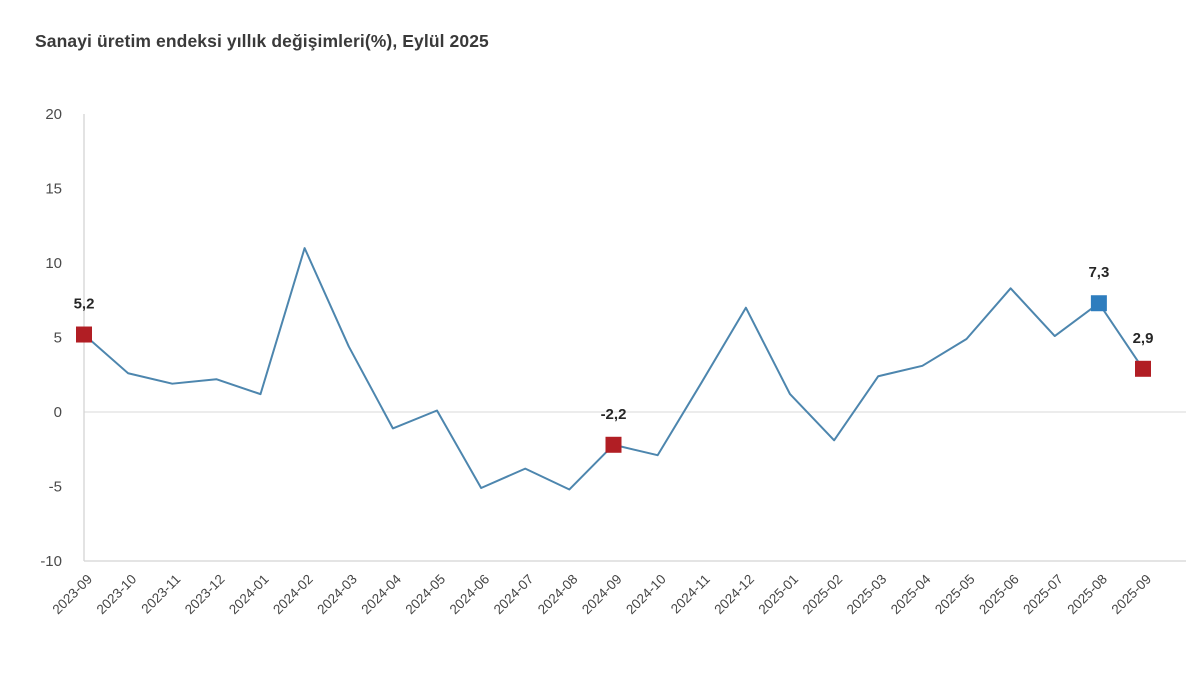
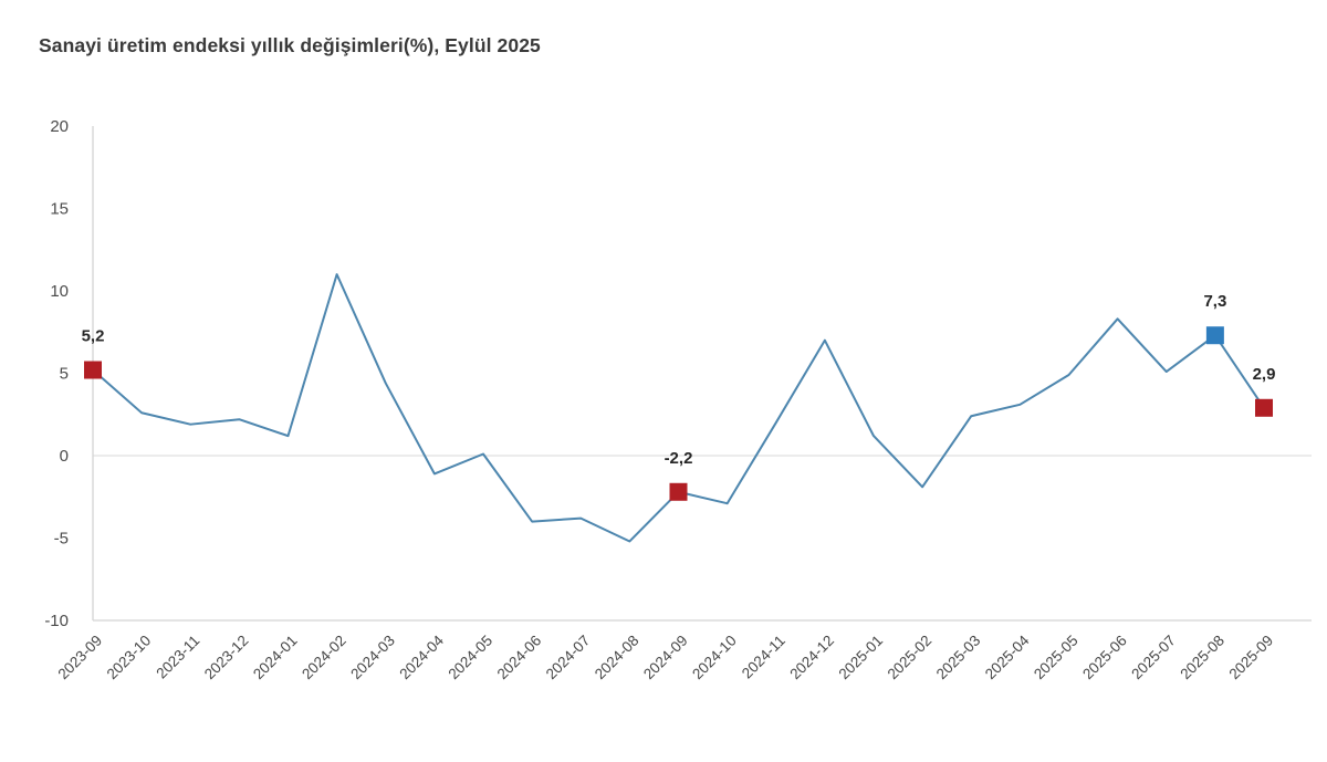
2024-06: -5.1 -> -4.0
